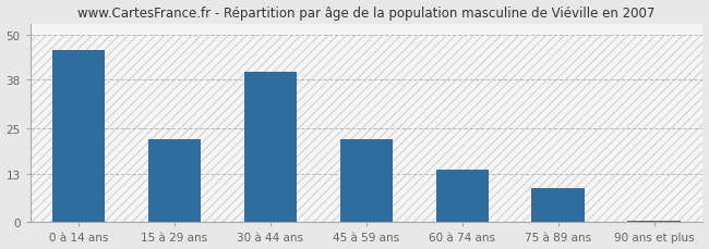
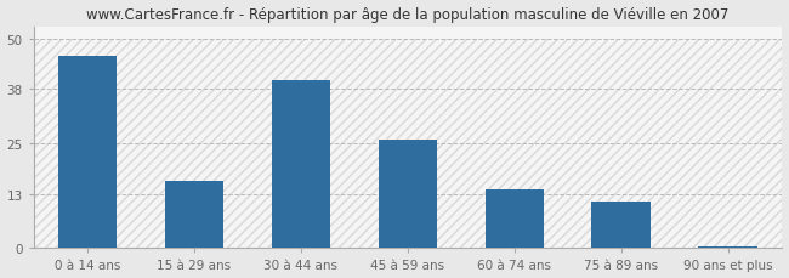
15 à 29 ans: 22.0 -> 16.0
45 à 59 ans: 22.0 -> 26.0
75 à 89 ans: 9.0 -> 11.0
